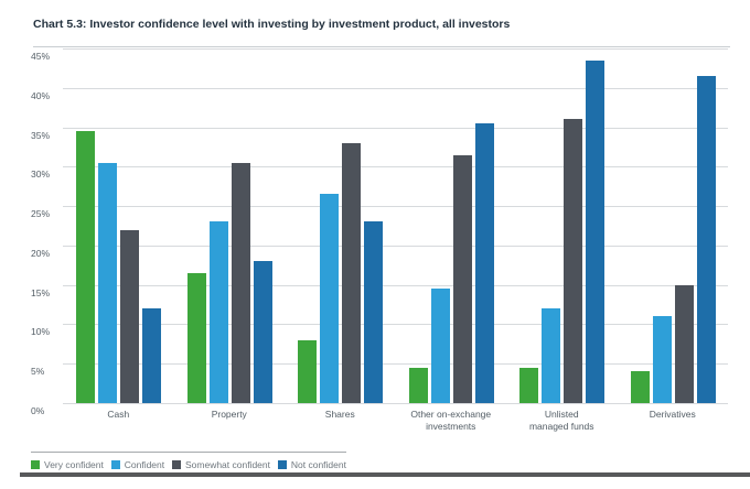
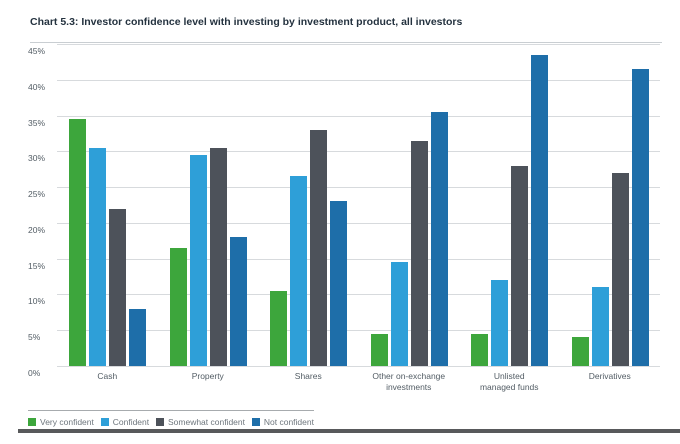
Not confident/Cash: 12% -> 8%
Confident/Property: 23% -> 30%
Very confident/Shares: 8% -> 10%
Somewhat confident/Unlisted managed funds: 36% -> 28%
Somewhat confident/Derivatives: 15% -> 27%
